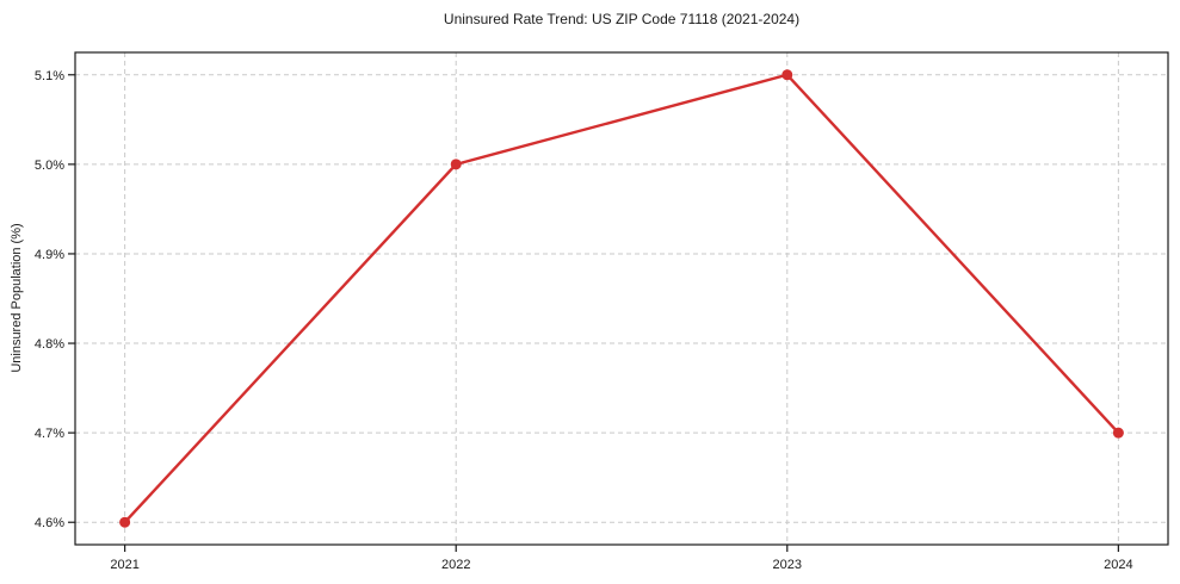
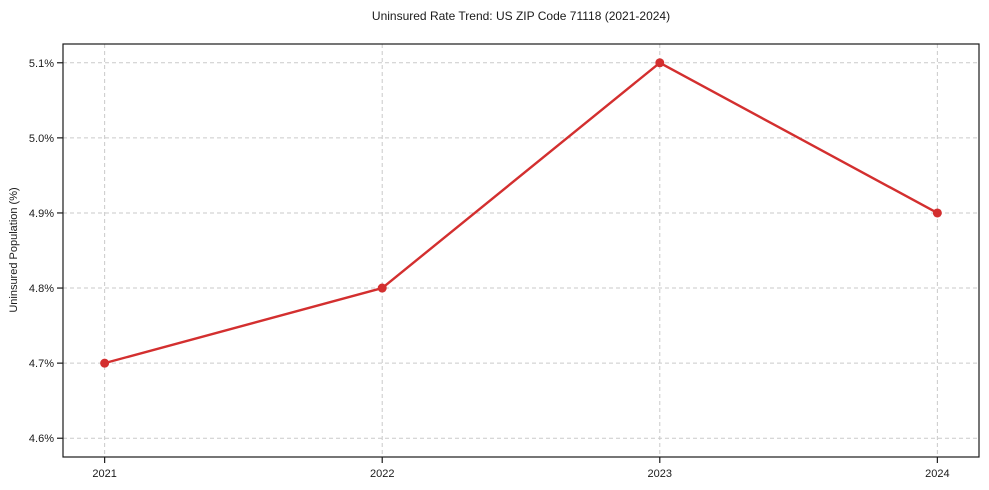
2021: 4.6% -> 4.7%
2022: 5.0% -> 4.8%
2024: 4.7% -> 4.9%
